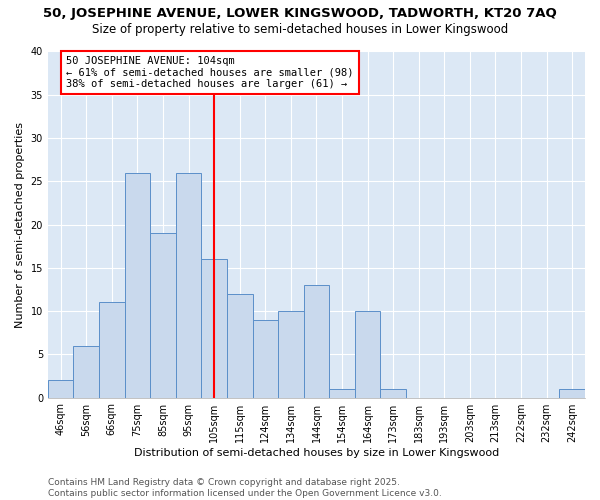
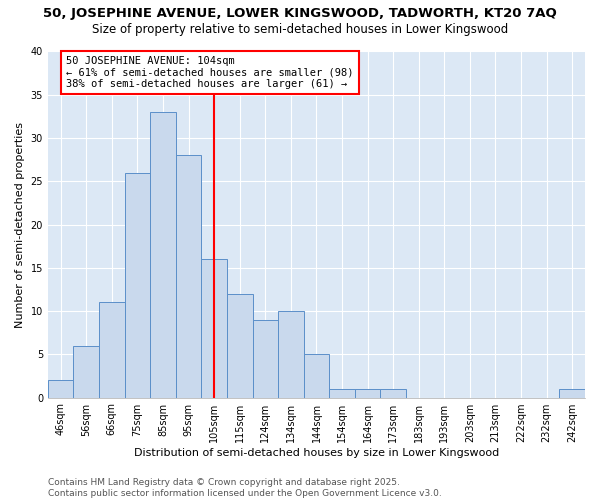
85sqm: 19 -> 33
95sqm: 26 -> 28
144sqm: 13 -> 5
164sqm: 10 -> 1
